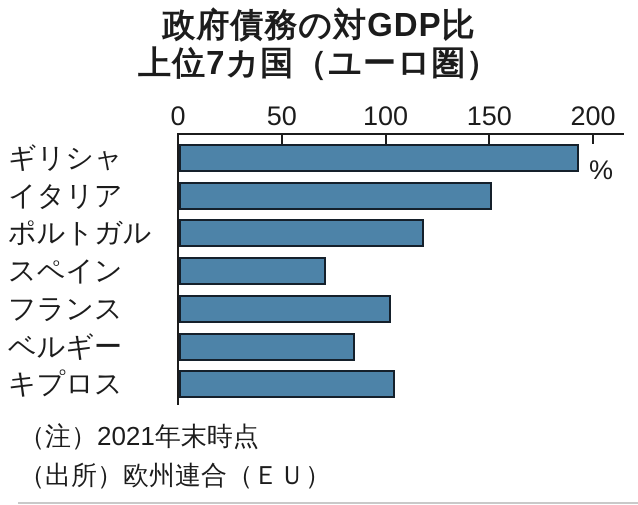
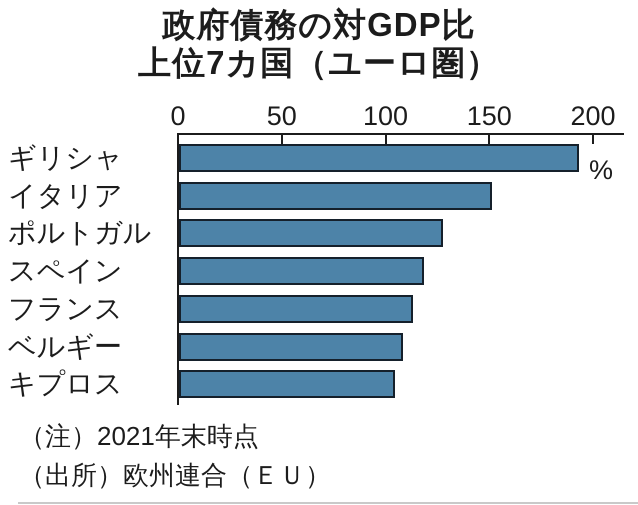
ポルトガル: 118 -> 127
スペイン: 71 -> 118
フランス: 102 -> 113
ベルギー: 85 -> 108
